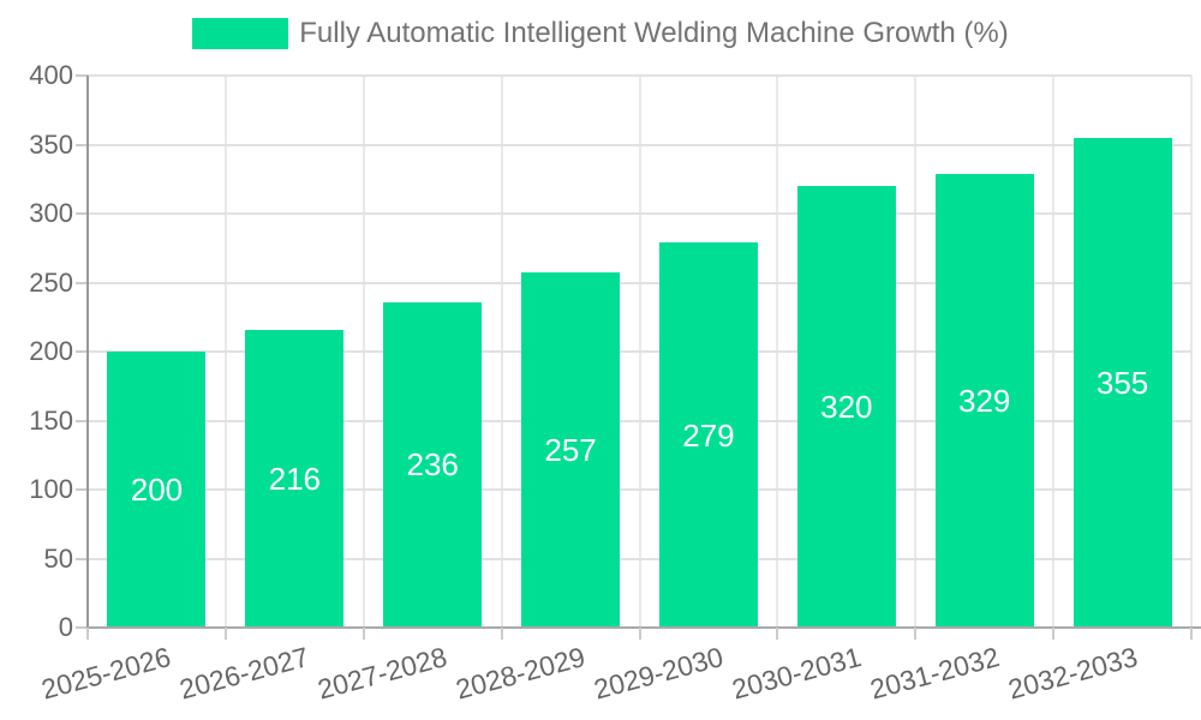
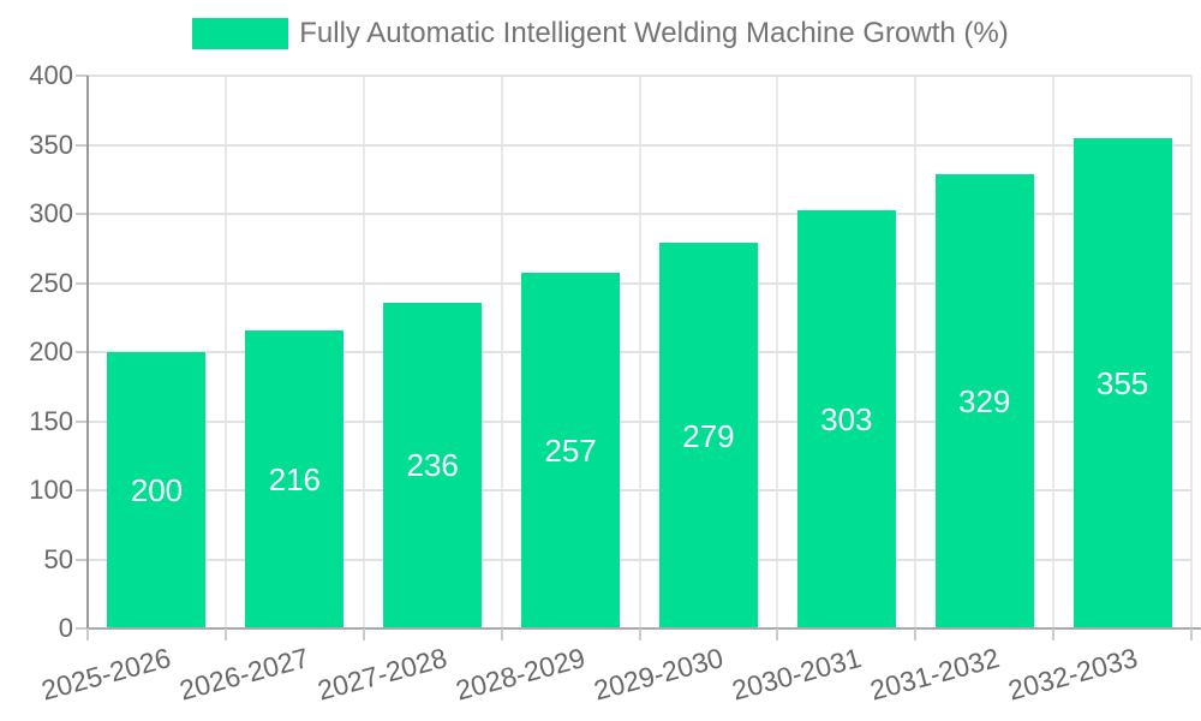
2030-2031: 320 -> 303
